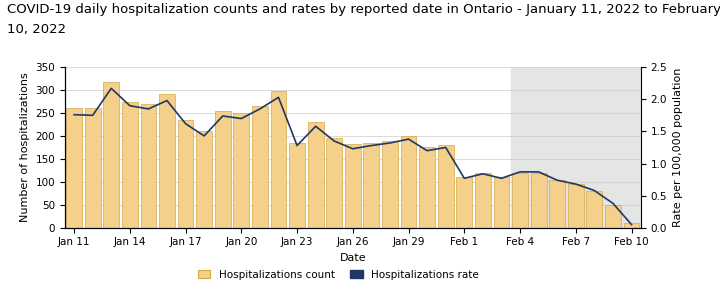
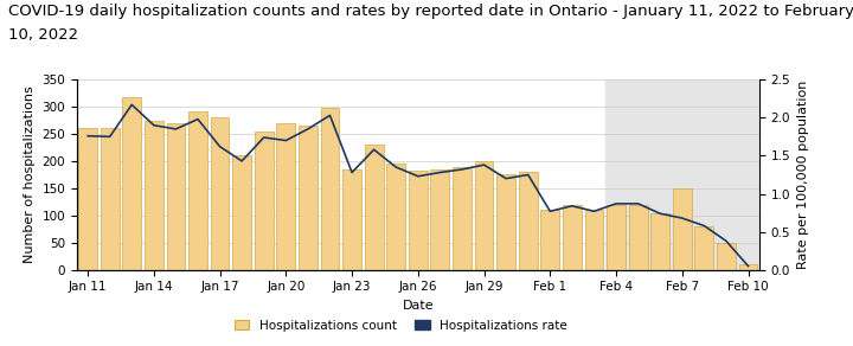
Hospitalizations count/Jan 17: 235 -> 280
Hospitalizations count/Jan 20: 250 -> 270
Hospitalizations count/Feb 7: 95 -> 150
